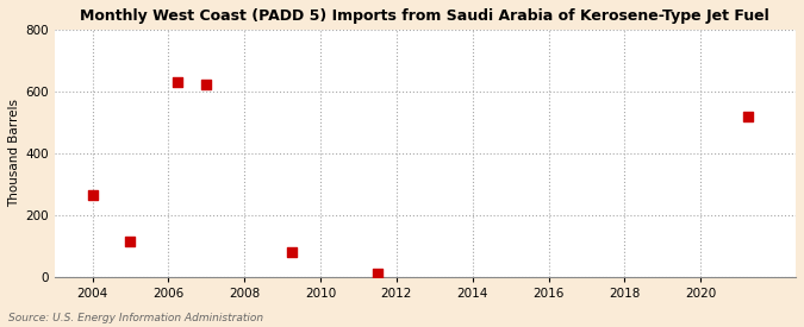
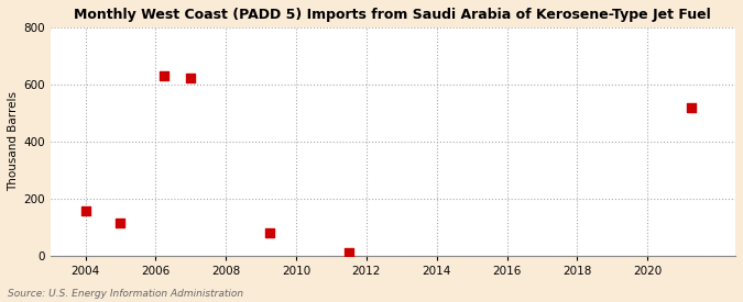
2004: 265 -> 155
